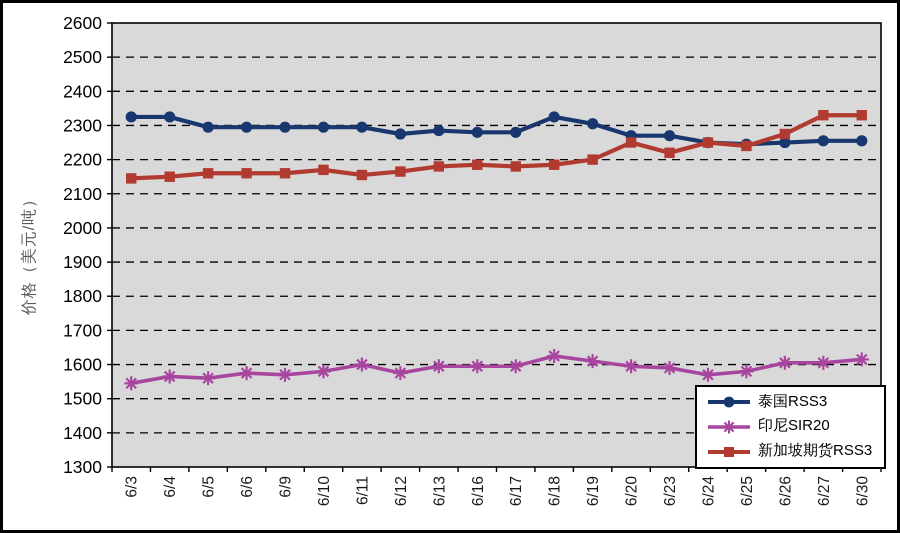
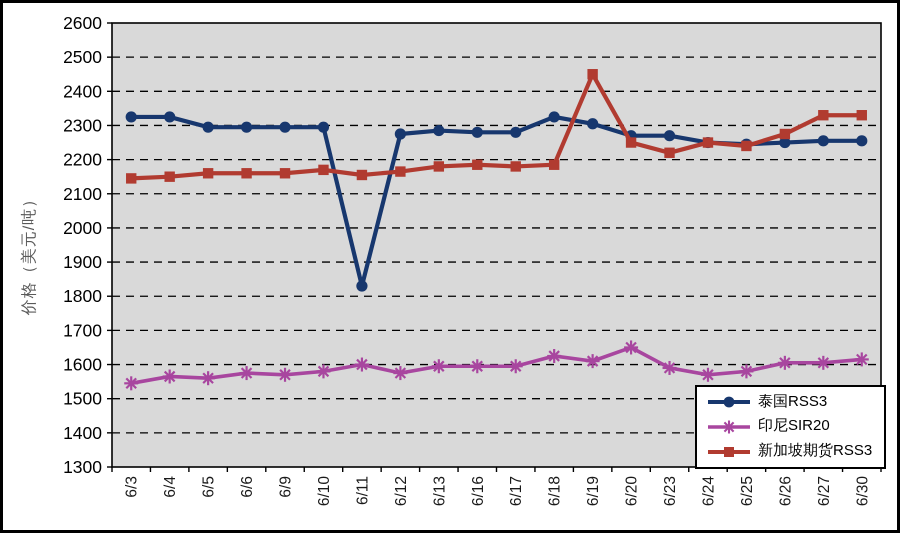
泰国RSS3/6/11: 2300 -> 1830
新加坡期货RSS3/6/19: 2200 -> 2450
印尼SIR20/6/20: 1600 -> 1650
